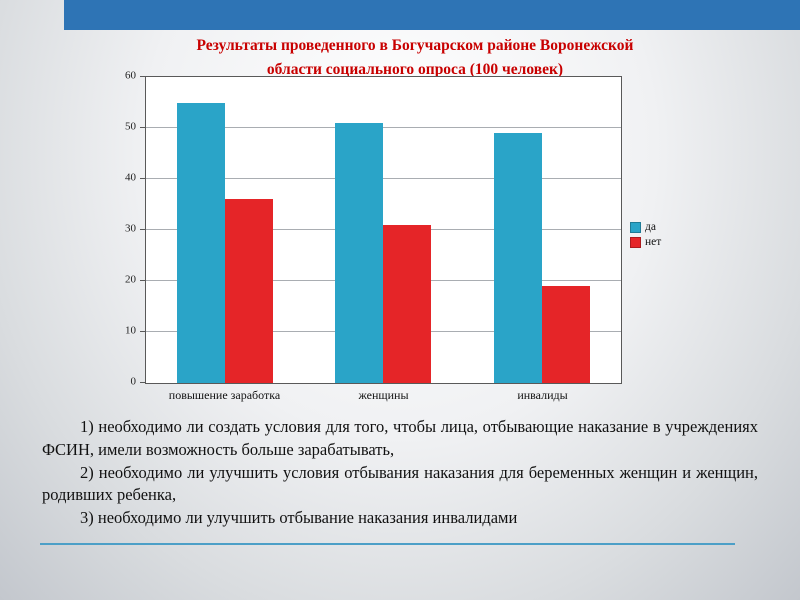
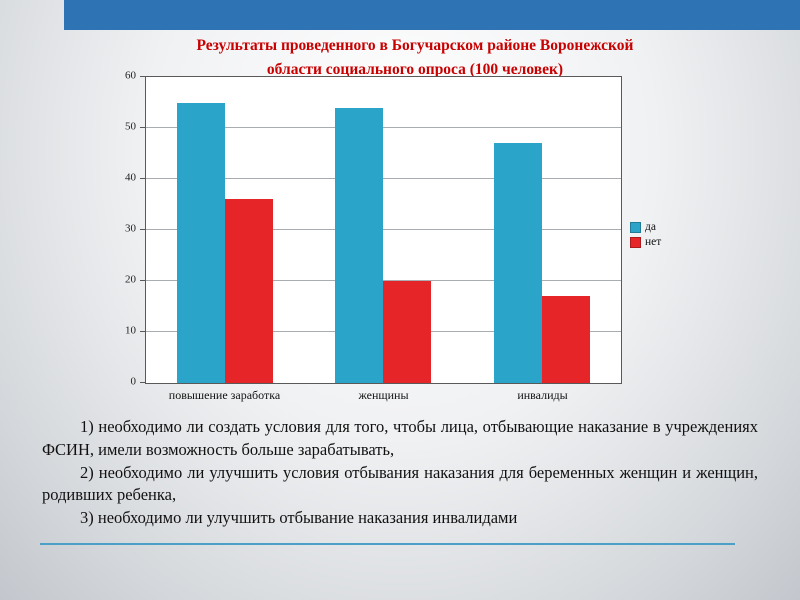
да/женщины: 51 -> 54
нет/женщины: 31 -> 20
да/инвалиды: 49 -> 47
нет/инвалиды: 19 -> 17
